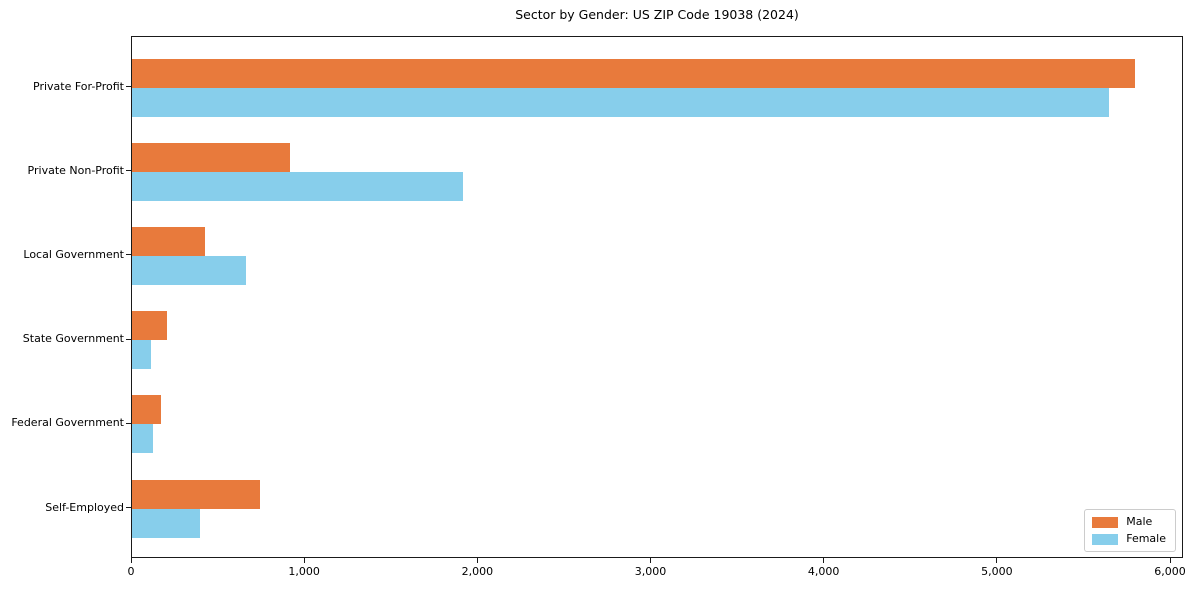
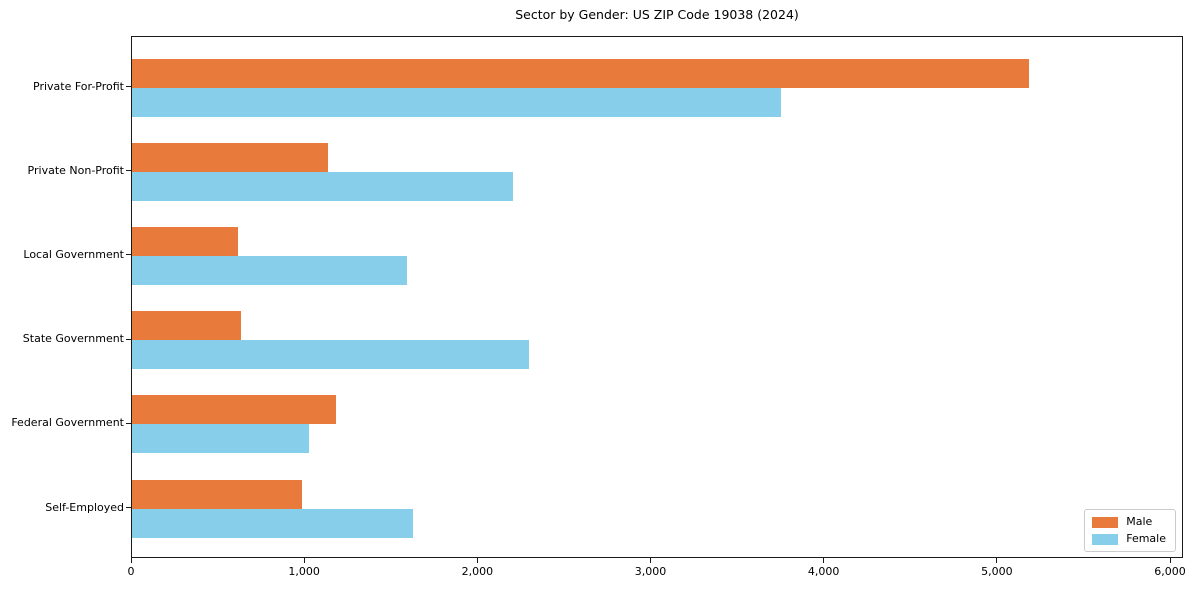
Male/Private For-Profit: 5790 -> 5180
Female/Private For-Profit: 5640 -> 3750
Male/Private Non-Profit: 920 -> 1130
Female/Private Non-Profit: 1910 -> 2200
Male/Local Government: 420 -> 610
Female/Local Government: 660 -> 1590
Male/State Government: 200 -> 630
Female/State Government: 110 -> 2290
Male/Federal Government: 160 -> 1180
Female/Federal Government: 120 -> 1020
Male/Self-Employed: 740 -> 980
Female/Self-Employed: 400 -> 1620
